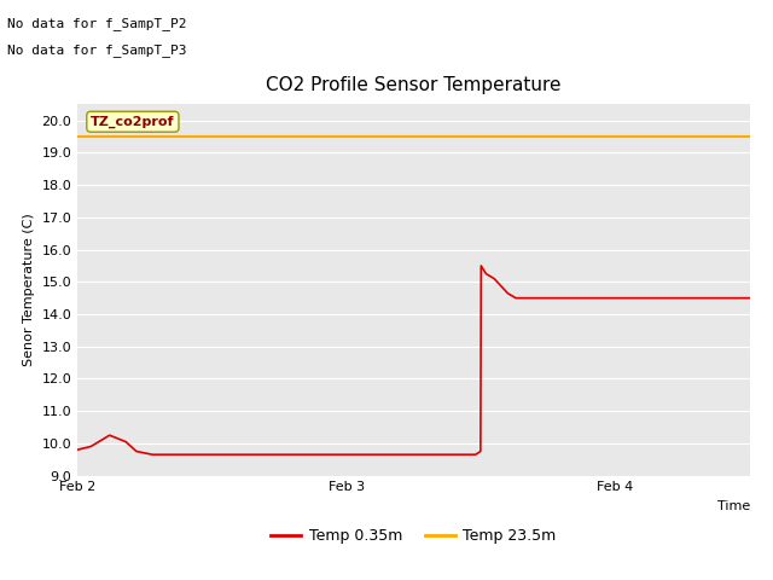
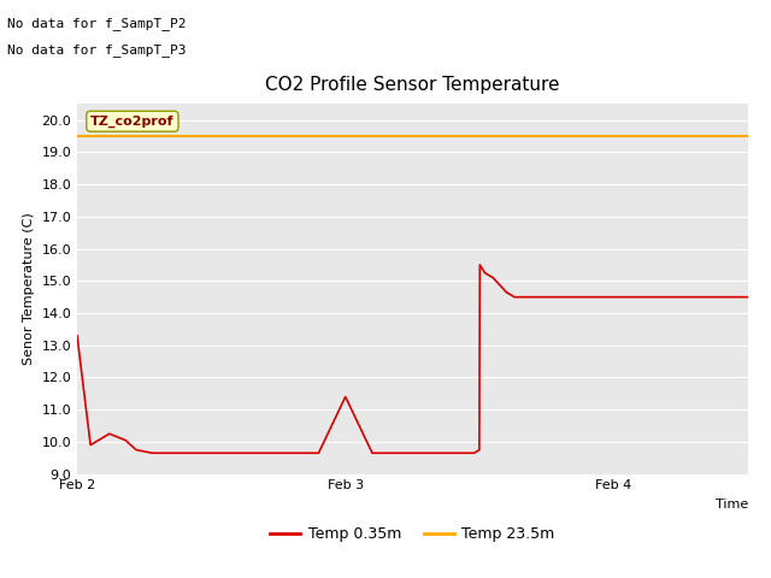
Feb 2: 9.80 -> 13.30
Feb 3: 9.65 -> 11.40
